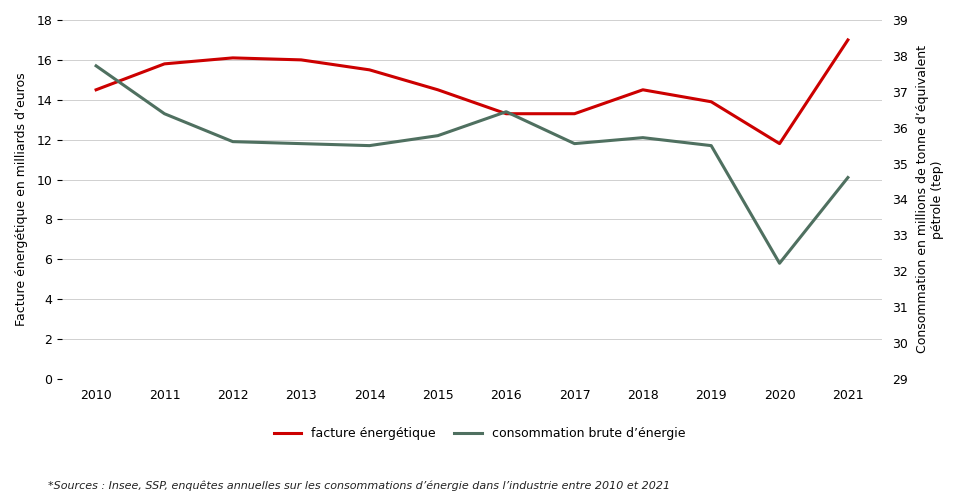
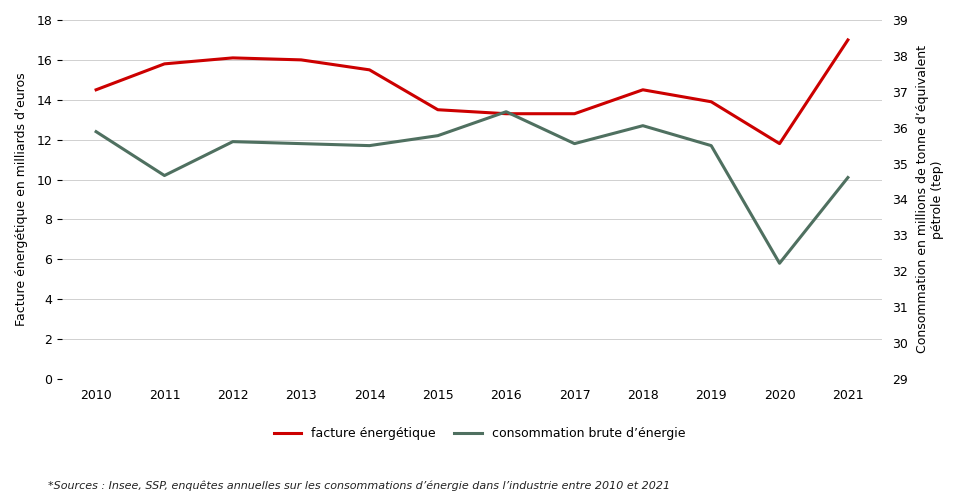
consommation brute d’énergie/2010: 15.7 -> 12.4
consommation brute d’énergie/2011: 13.3 -> 10.2
facture énergétique/2015: 14.5 -> 13.5
consommation brute d’énergie/2018: 12.1 -> 12.7
